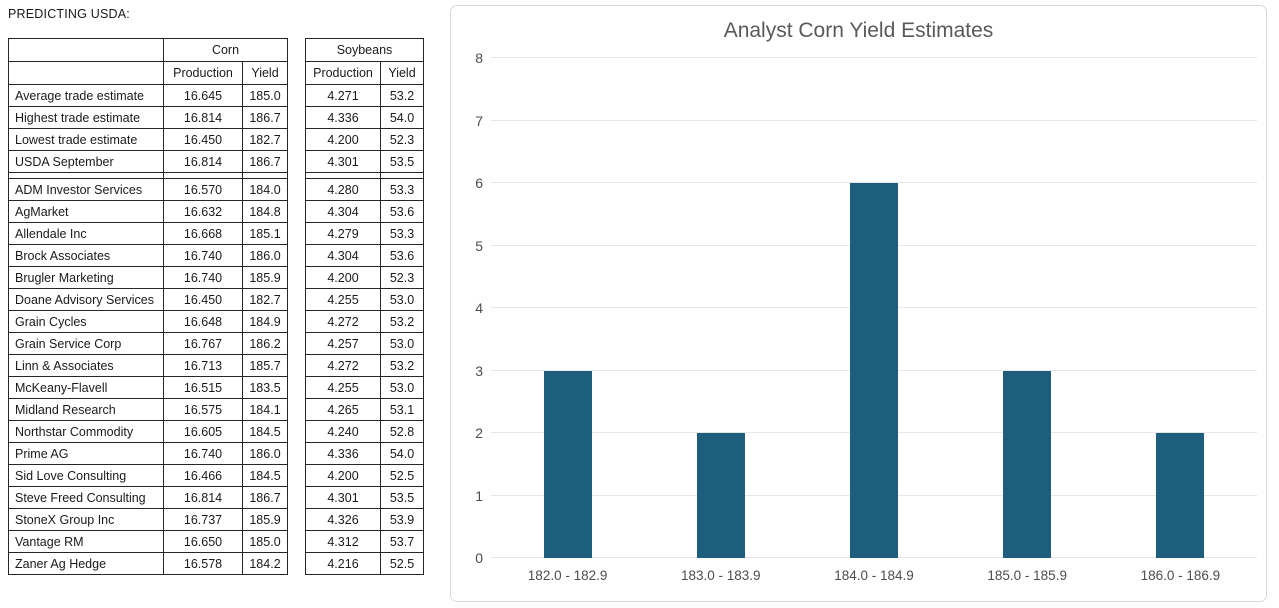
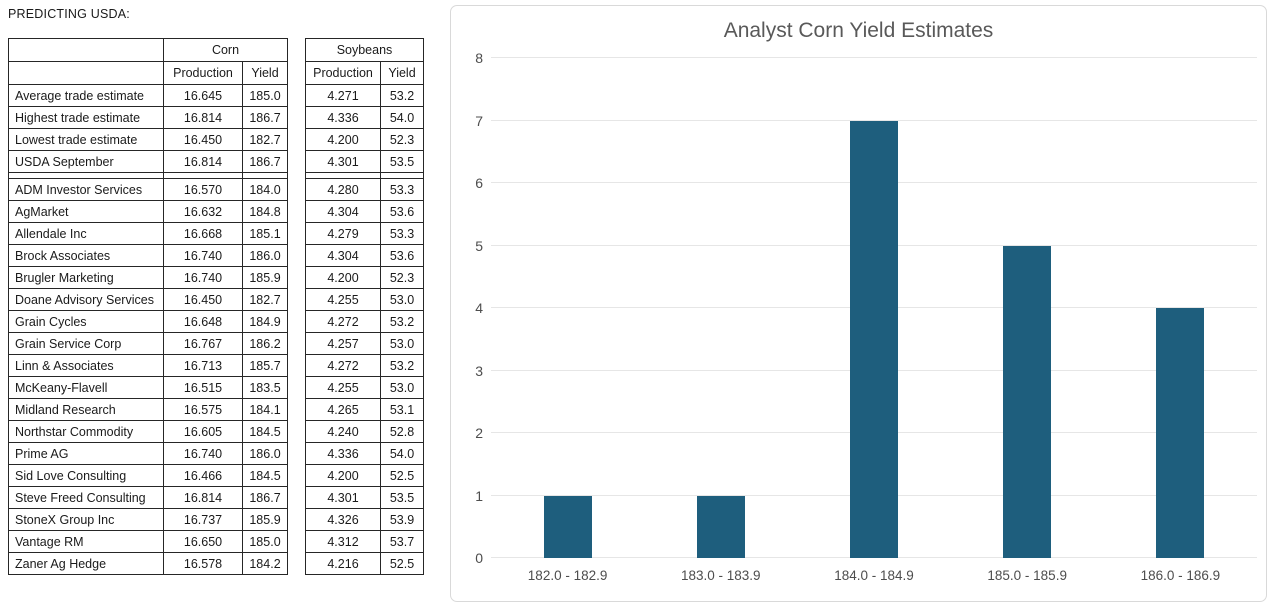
182.0 - 182.9: 3 -> 1
183.0 - 183.9: 2 -> 1
184.0 - 184.9: 6 -> 7
185.0 - 185.9: 3 -> 5
186.0 - 186.9: 2 -> 4
